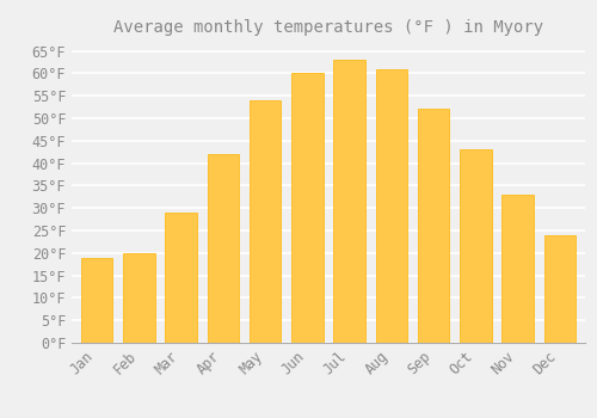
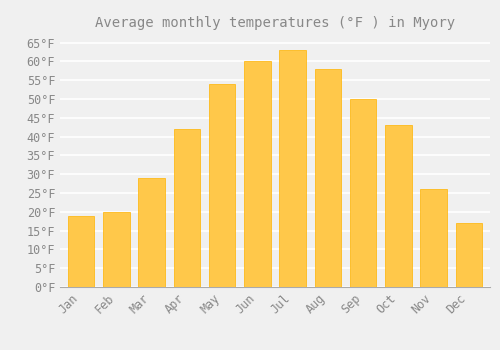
Aug: 61°F -> 58°F
Sep: 52°F -> 50°F
Nov: 33°F -> 26°F
Dec: 24°F -> 17°F
